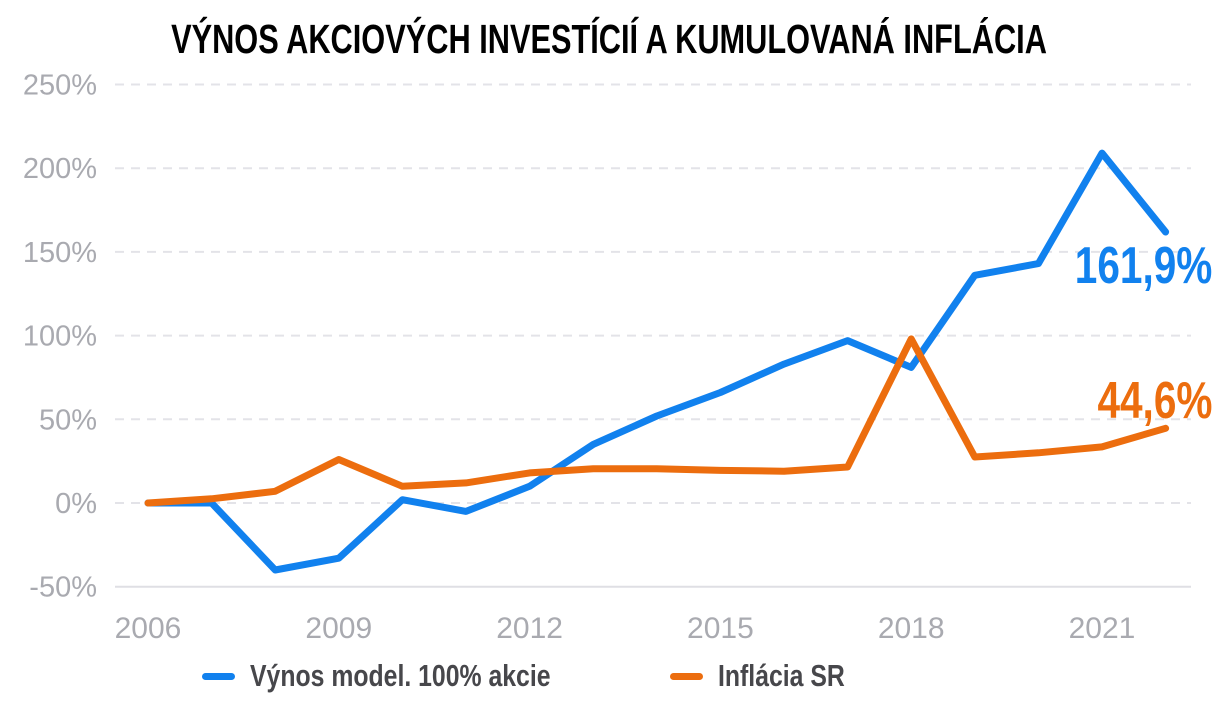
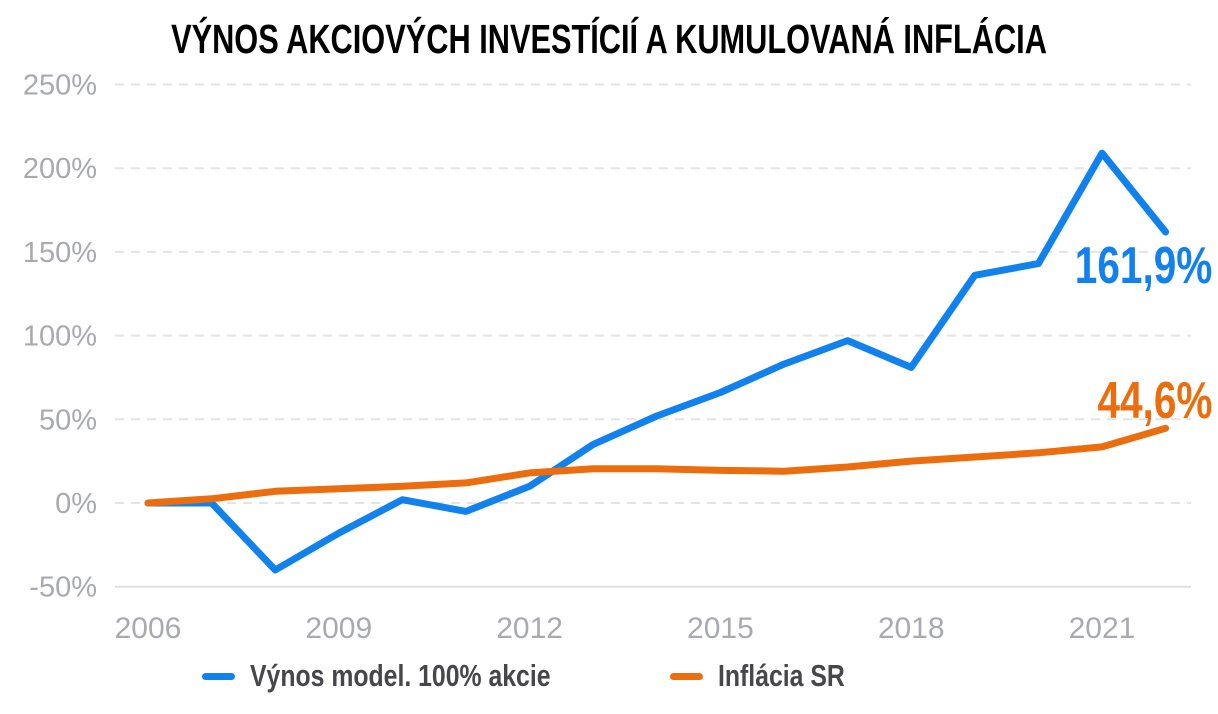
Výnos model. 100% akcie/2009: -33% -> -18%
Inflácia SR/2009: 26% -> 8%
Inflácia SR/2018: 98% -> 25%
